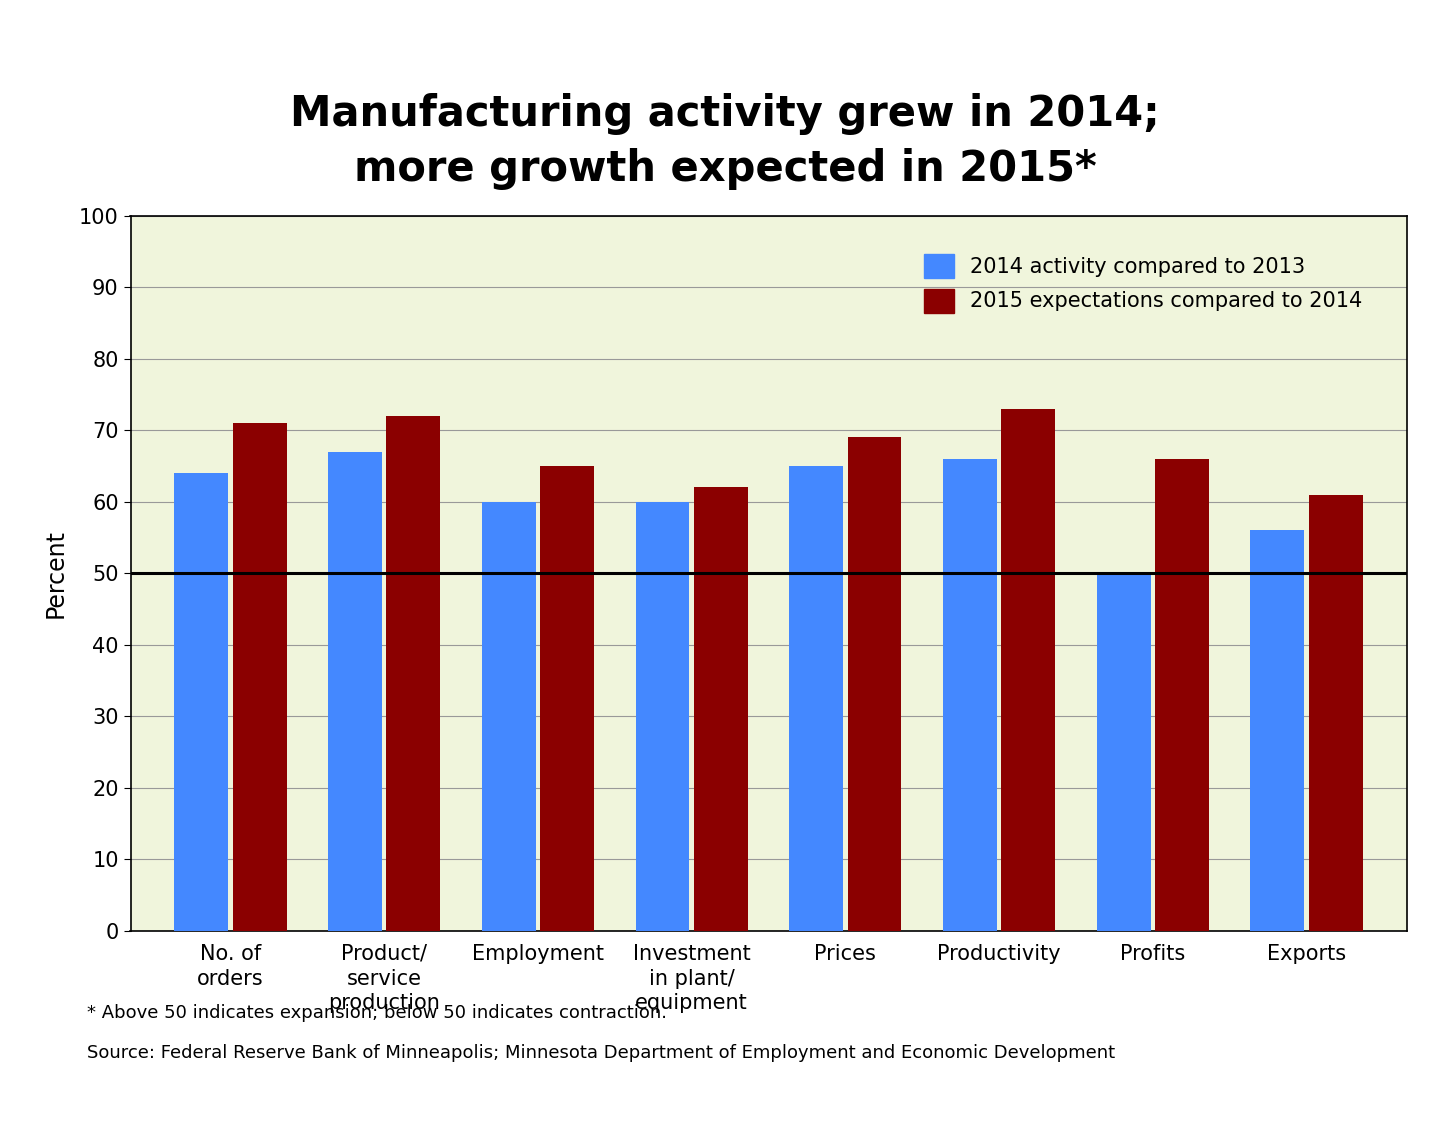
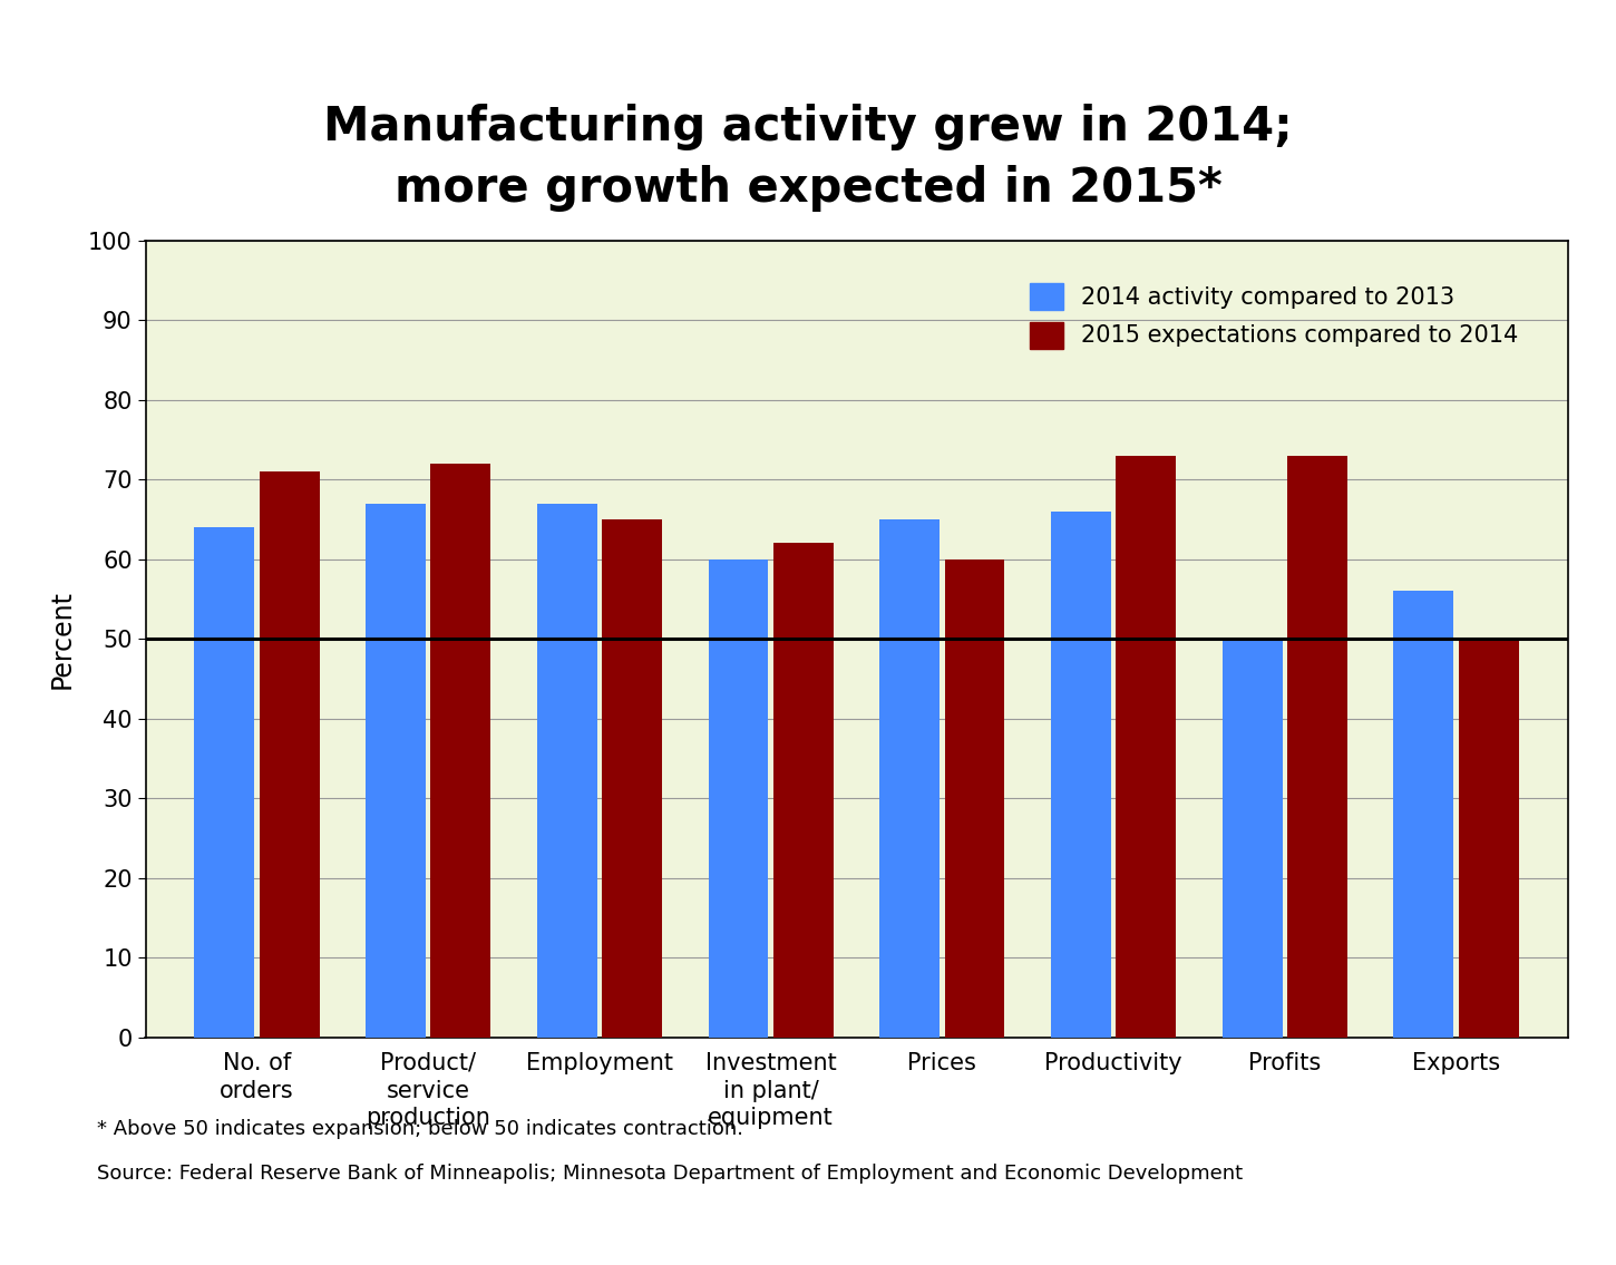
2014 activity compared to 2013/Employment: 60 -> 67
2015 expectations compared to 2014/Prices: 69 -> 60
2015 expectations compared to 2014/Profits: 66 -> 73
2015 expectations compared to 2014/Exports: 61 -> 50
